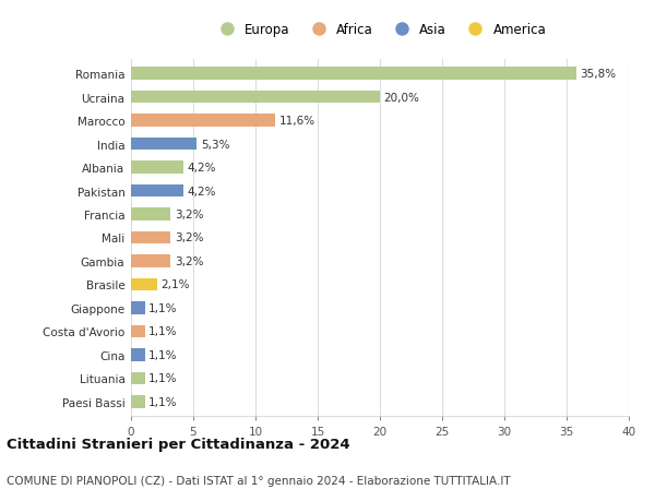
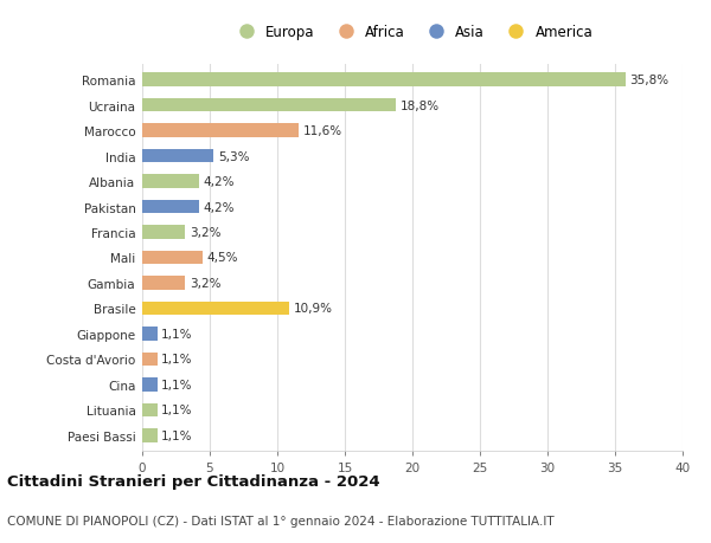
Ucraina: 20,0% -> 18,8%
Mali: 3,2% -> 4,5%
Brasile: 2,1% -> 10,9%
